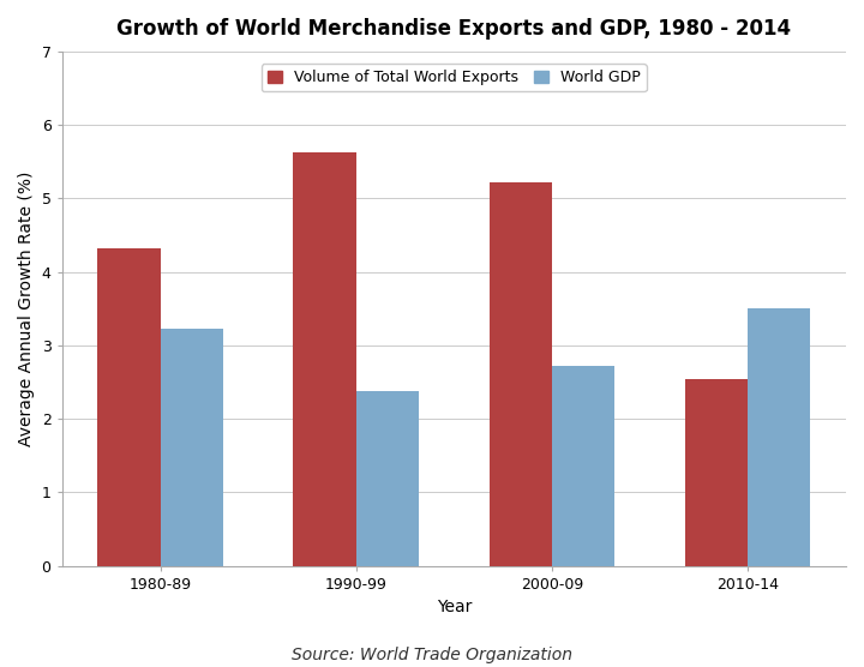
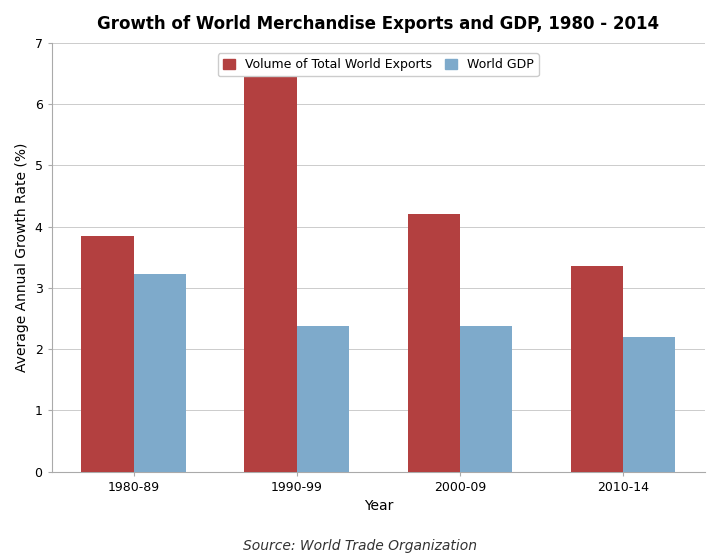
Volume of Total World Exports/1980-89: 4.32 -> 3.85
Volume of Total World Exports/1990-99: 5.62 -> 6.45
Volume of Total World Exports/2000-09: 5.22 -> 4.20
World GDP/2000-09: 2.72 -> 2.38
Volume of Total World Exports/2010-14: 2.54 -> 3.35
World GDP/2010-14: 3.50 -> 2.20
